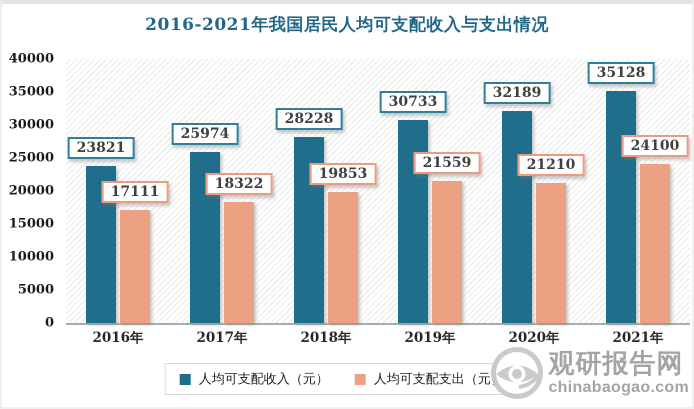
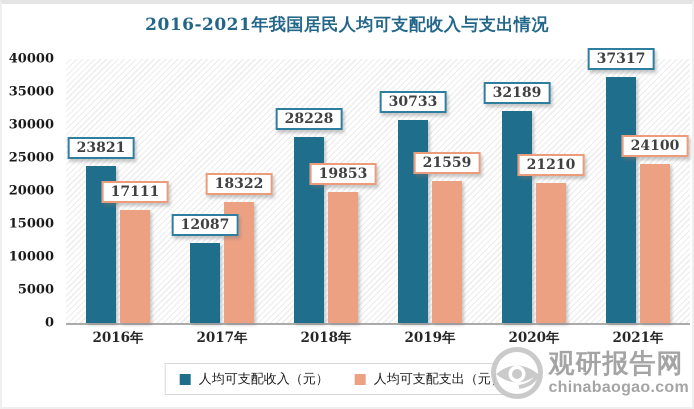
人均可支配收入（元）/2017年: 25974 -> 12087
人均可支配收入（元）/2021年: 35128 -> 37317
